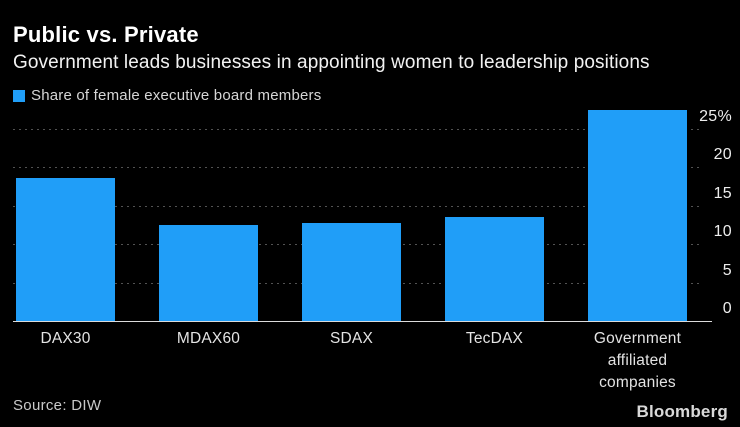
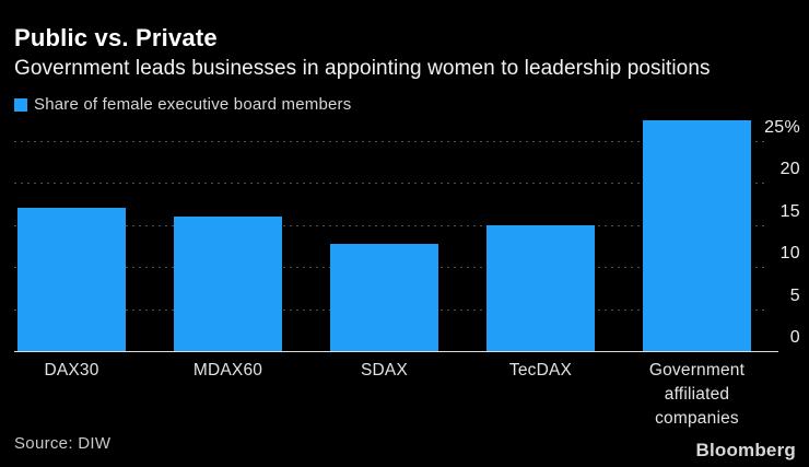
DAX30: 19% -> 17%
MDAX60: 12% -> 16%
TecDAX: 14% -> 15%
